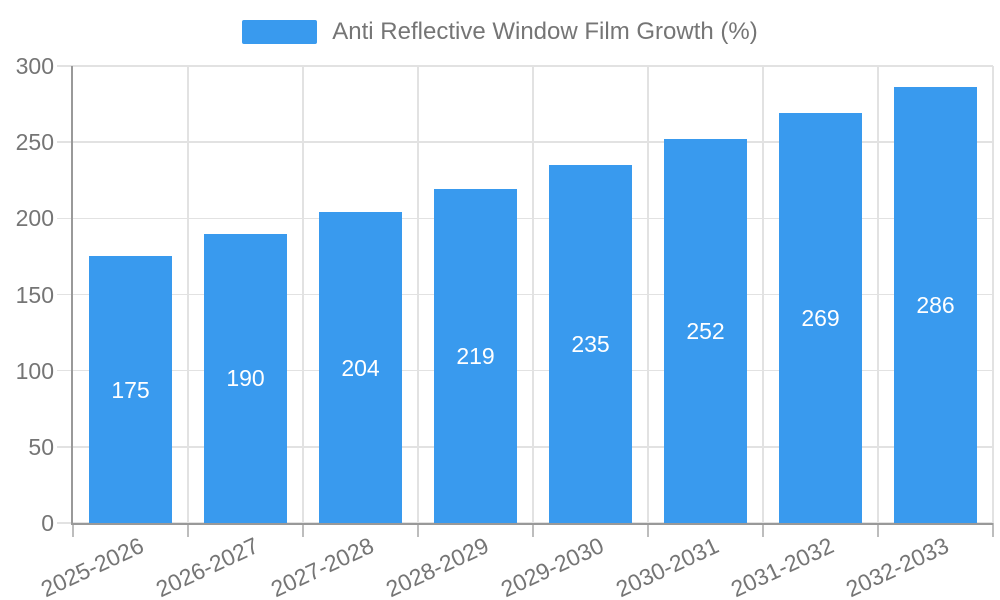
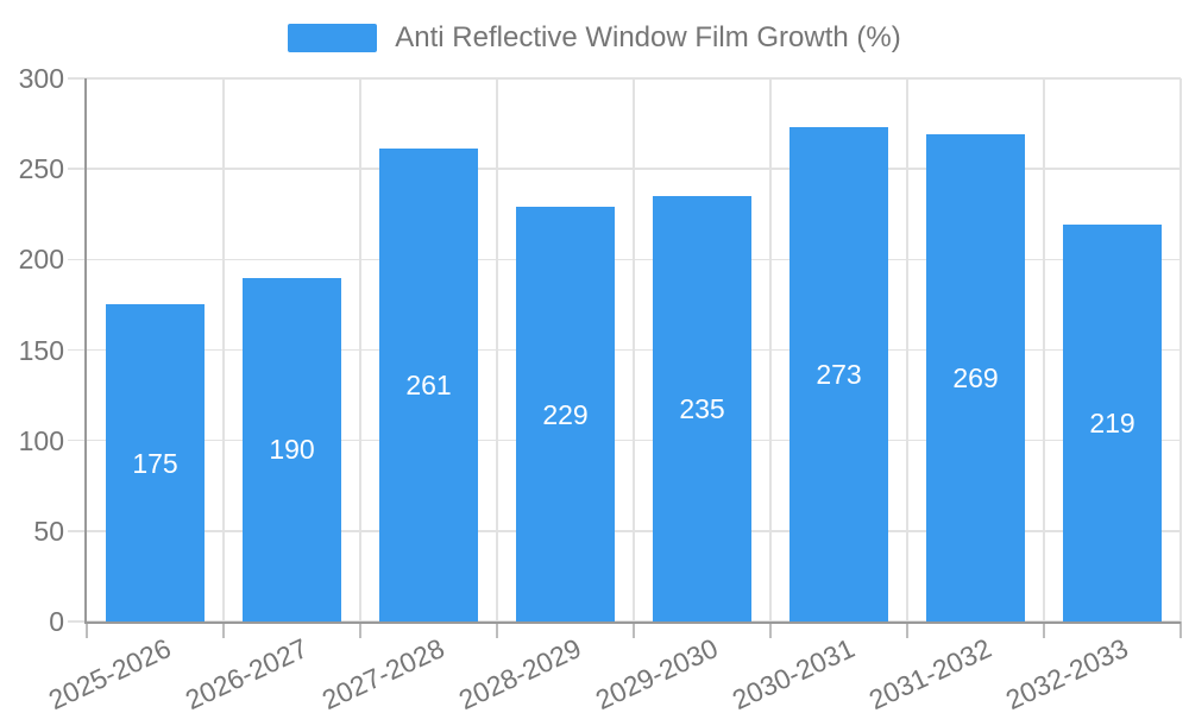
2027-2028: 204 -> 261
2028-2029: 219 -> 229
2030-2031: 252 -> 273
2032-2033: 286 -> 219
